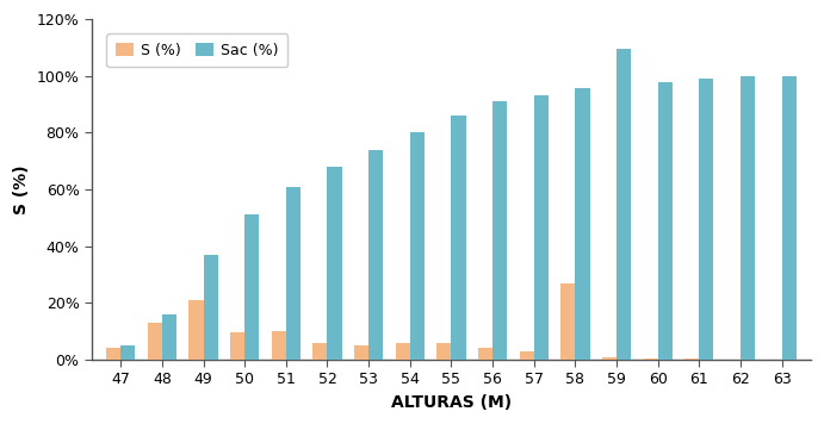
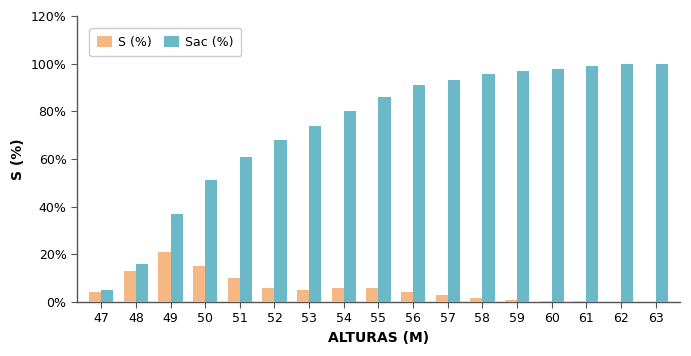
S (%)/50: 9.5% -> 15.0%
S (%)/58: 27.0% -> 1.5%
Sac (%)/59: 109.5% -> 96.8%
